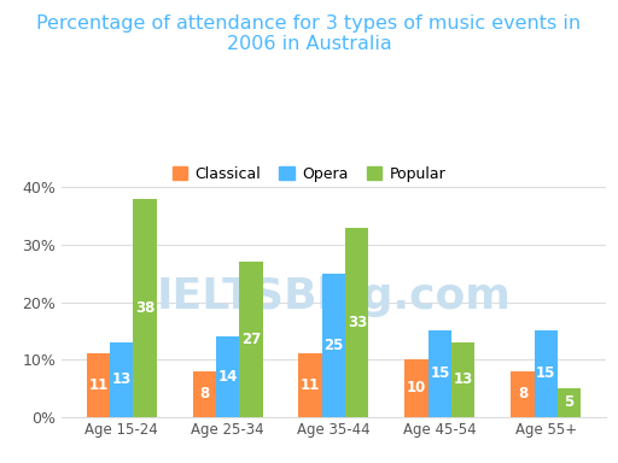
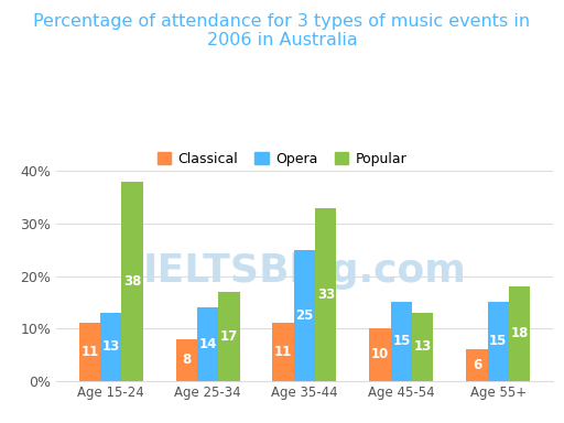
Popular/Age 25-34: 27 -> 17
Classical/Age 55+: 8 -> 6
Popular/Age 55+: 5 -> 18
